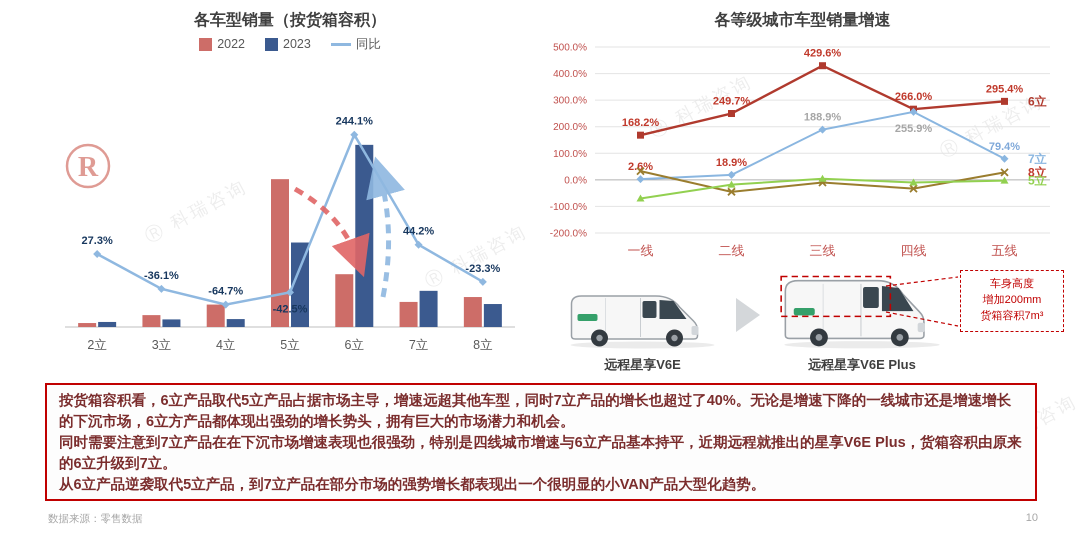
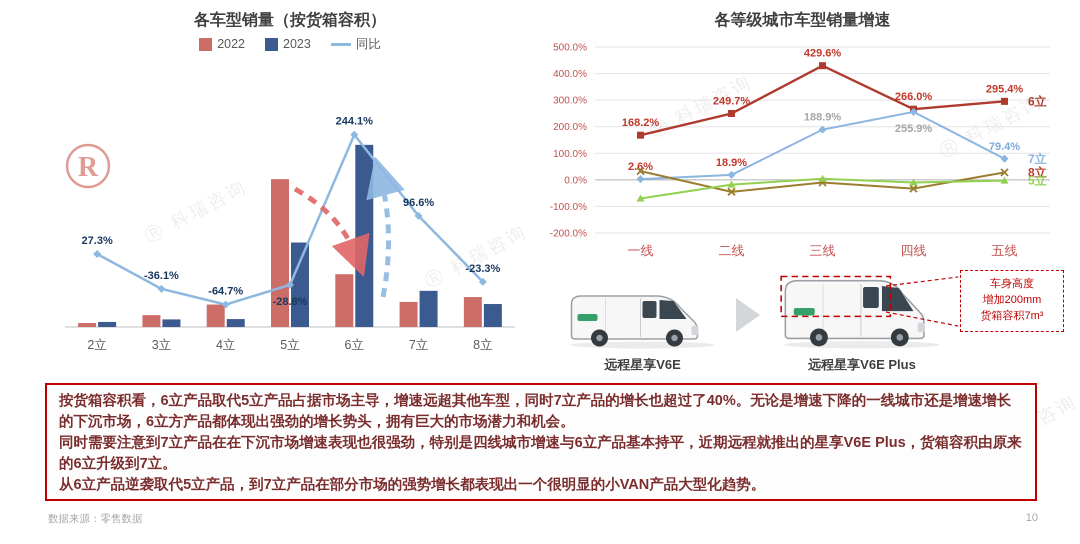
各车型销量（按货箱容积）/同比/5立: -42.5% -> -28.8%
各车型销量（按货箱容积）/同比/7立: 44.2% -> 96.6%
